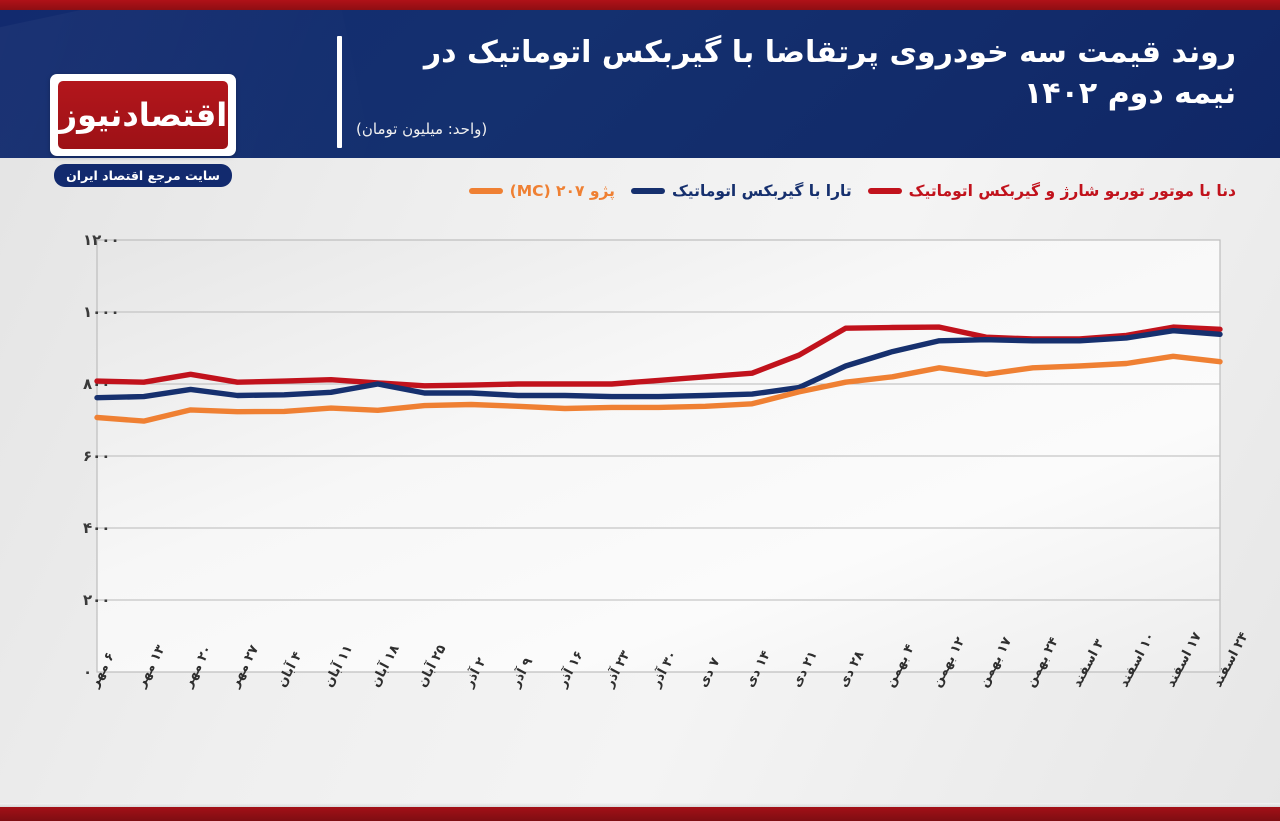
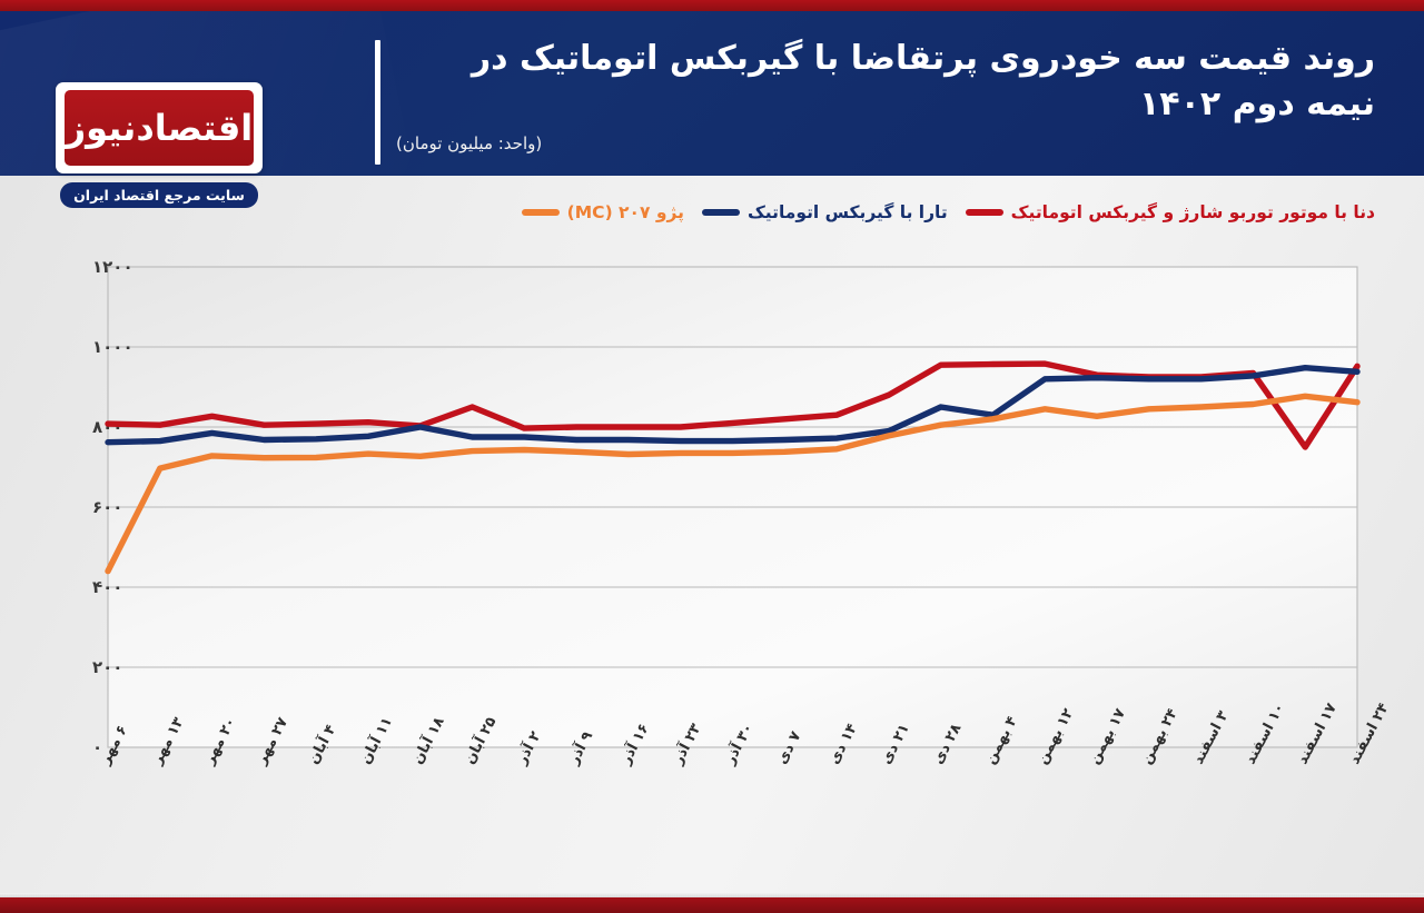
پژو ۲۰۷ (MC)/۶ مهر: 710 -> 440
دنا با موتور توربو شارژ و گیربکس اتوماتیک/۲۵ آبان: 800 -> 850
تارا با گیربکس اتوماتیک/۴ بهمن: 890 -> 830
دنا با موتور توربو شارژ و گیربکس اتوماتیک/۱۷ اسفند: 960 -> 750
